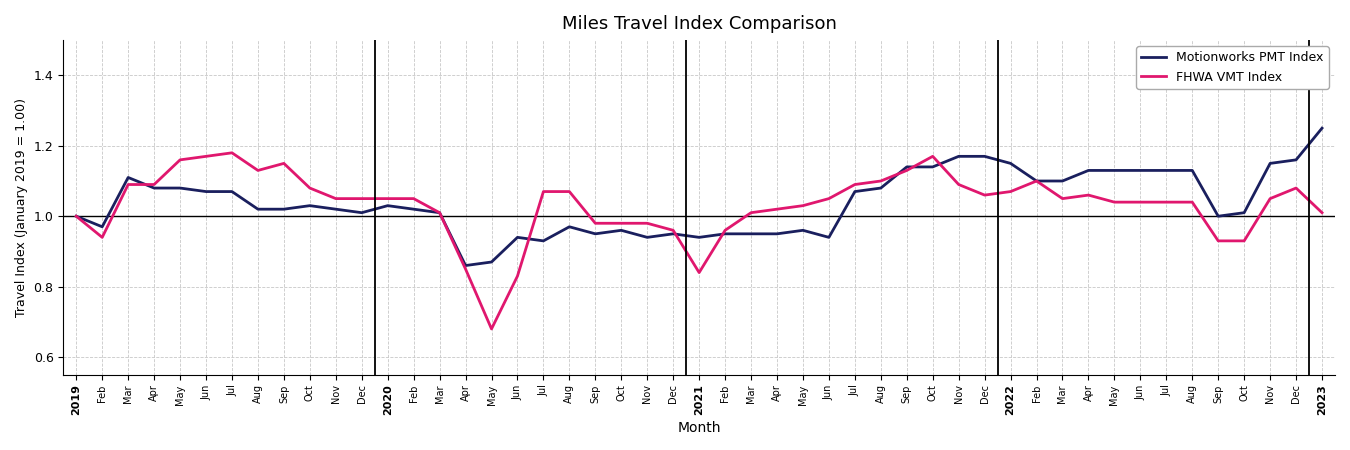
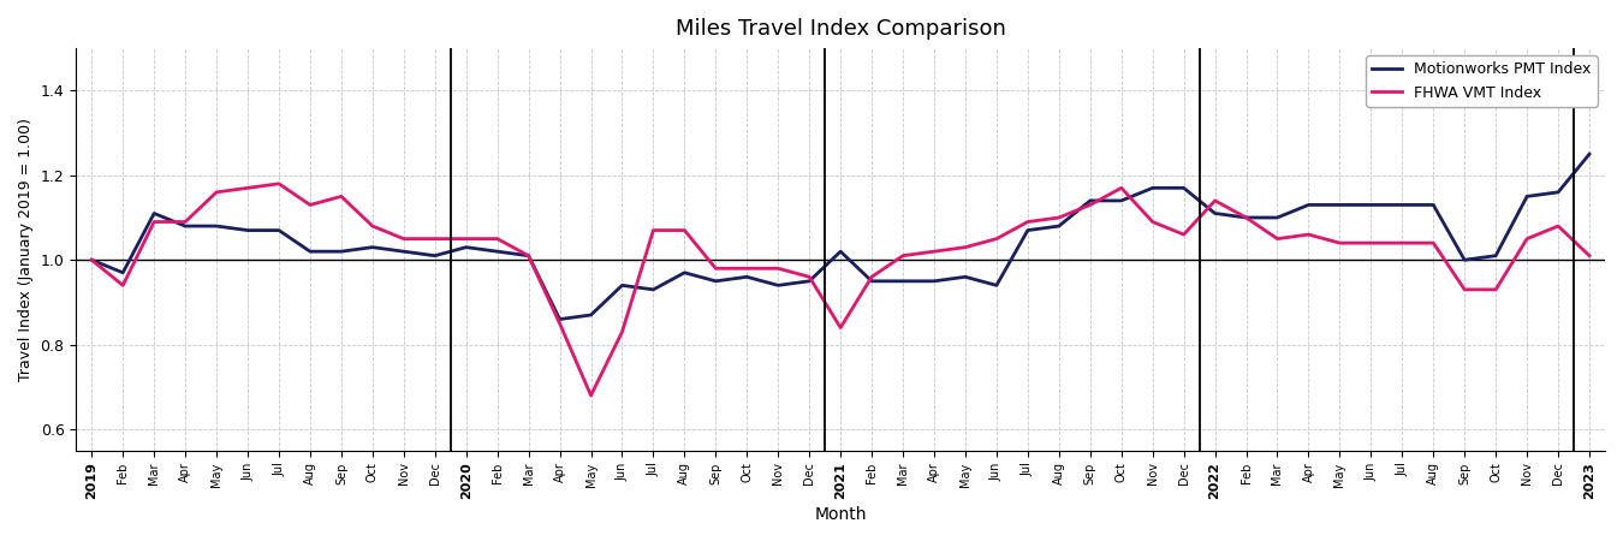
Motionworks PMT Index/2021: 0.94 -> 1.02
Motionworks PMT Index/2022: 1.15 -> 1.11
FHWA VMT Index/2022: 1.07 -> 1.14
